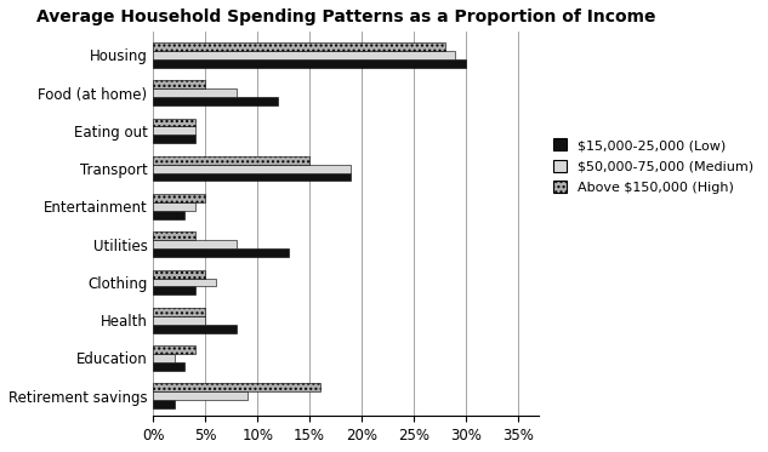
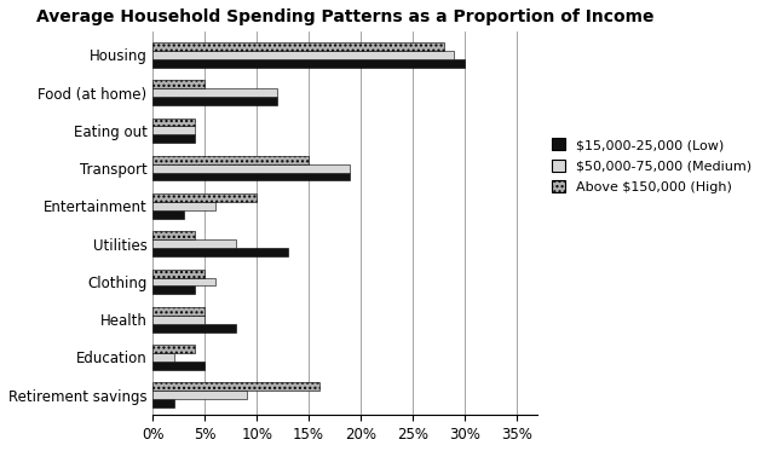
$50,000-75,000 (Medium)/Food (at home): 8% -> 12%
Above $150,000 (High)/Entertainment: 5% -> 10%
$50,000-75,000 (Medium)/Entertainment: 4% -> 6%
$15,000-25,000 (Low)/Education: 3% -> 5%
